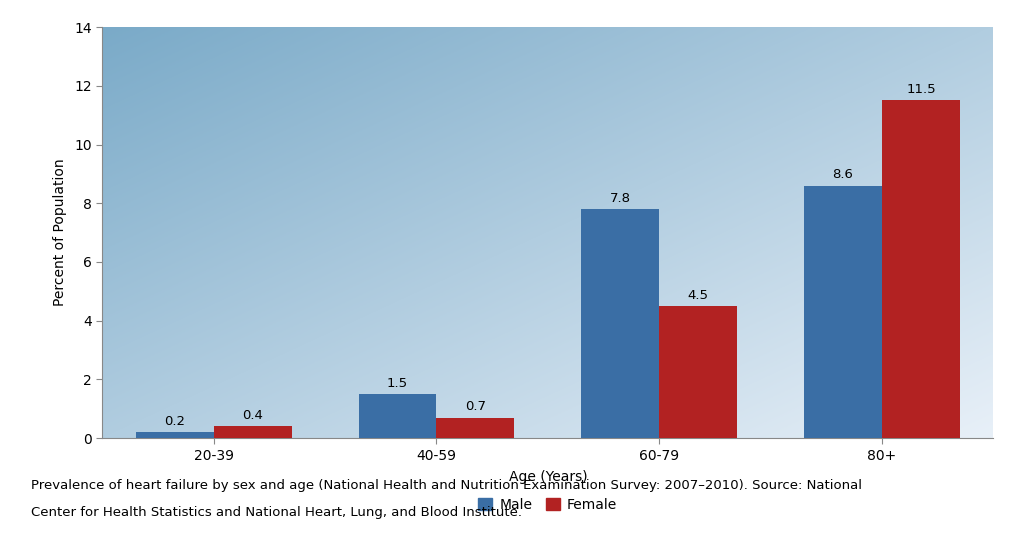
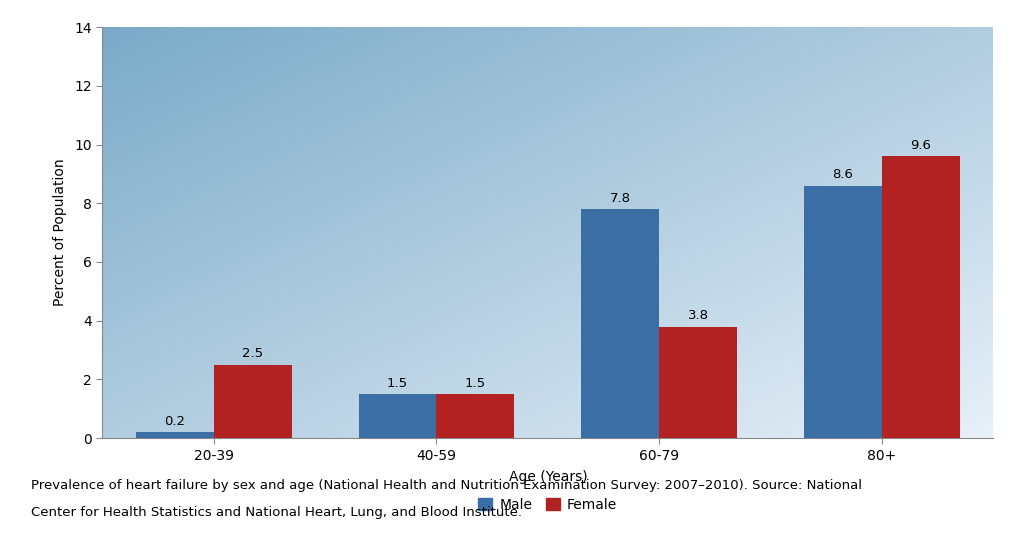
Female/20-39: 0.4 -> 2.5
Female/40-59: 0.7 -> 1.5
Female/60-79: 4.5 -> 3.8
Female/80+: 11.5 -> 9.6
